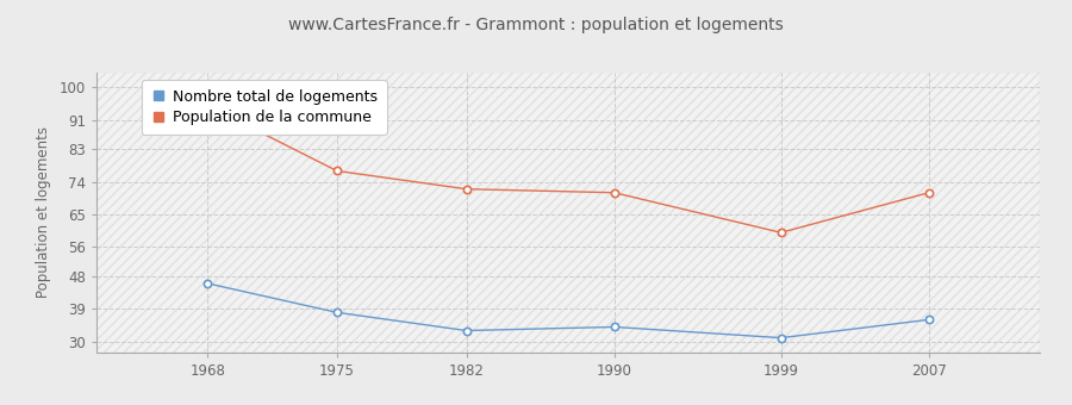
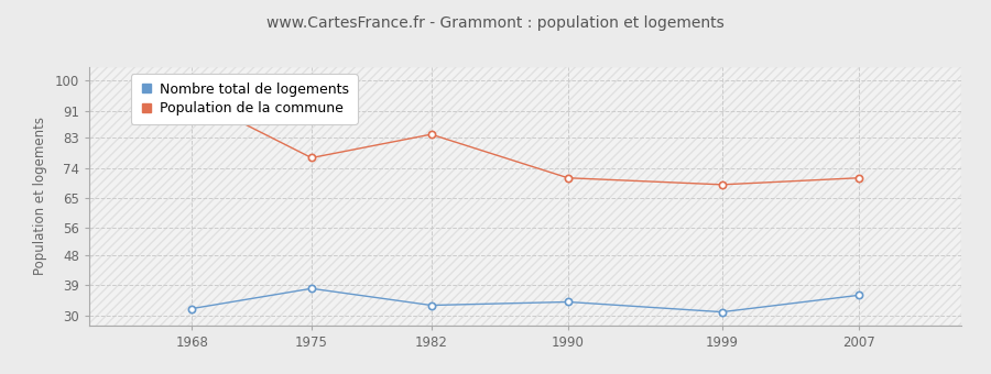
Nombre total de logements/1968: 46 -> 32
Population de la commune/1982: 72 -> 84
Population de la commune/1999: 60 -> 69
